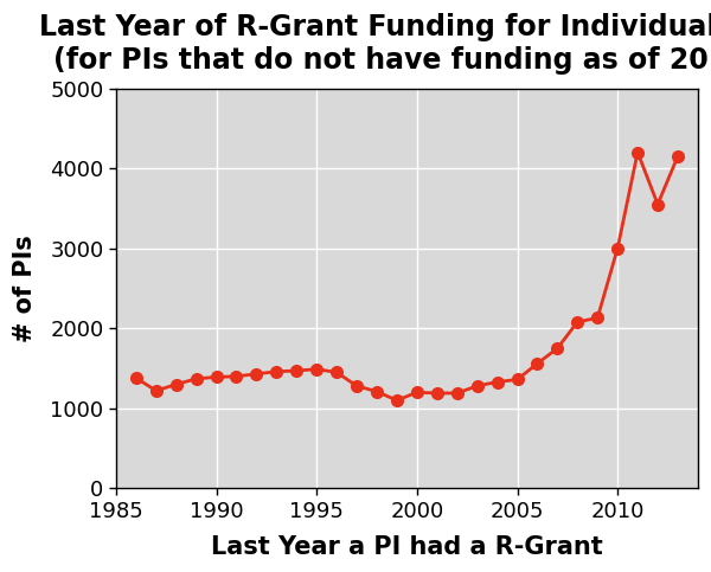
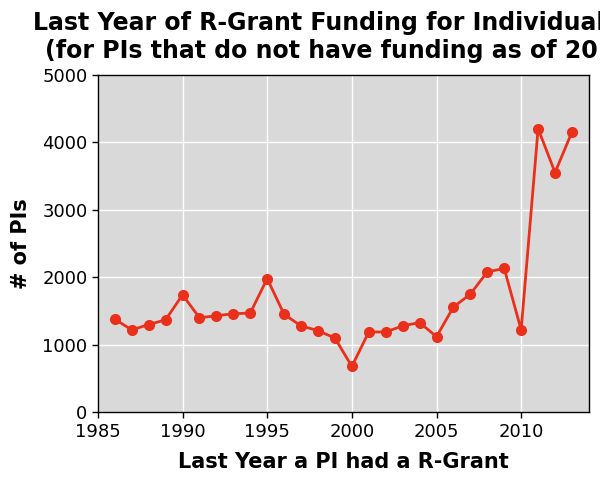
1990: 1390 -> 1740
1995: 1490 -> 1980
2000: 1200 -> 680
2005: 1360 -> 1120
2010: 3000 -> 1220
